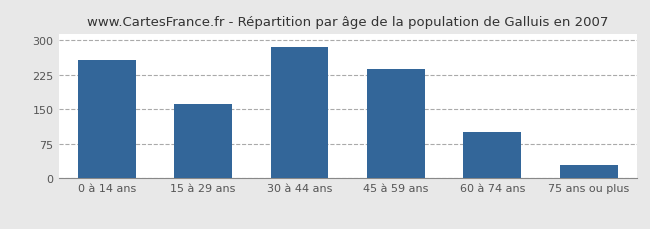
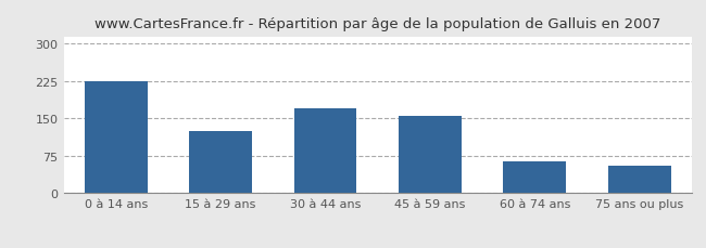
0 à 14 ans: 258 -> 225
15 à 29 ans: 161 -> 125
30 à 44 ans: 285 -> 170
45 à 59 ans: 238 -> 155
60 à 74 ans: 100 -> 65
75 ans ou plus: 30 -> 55
